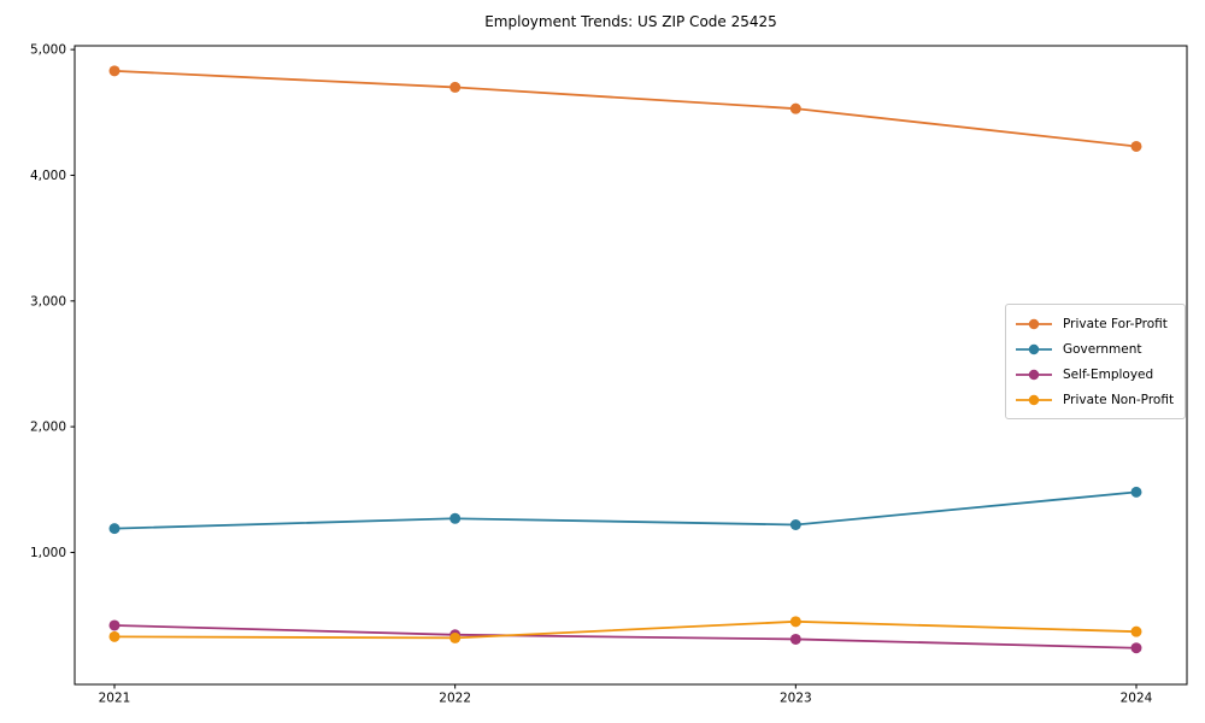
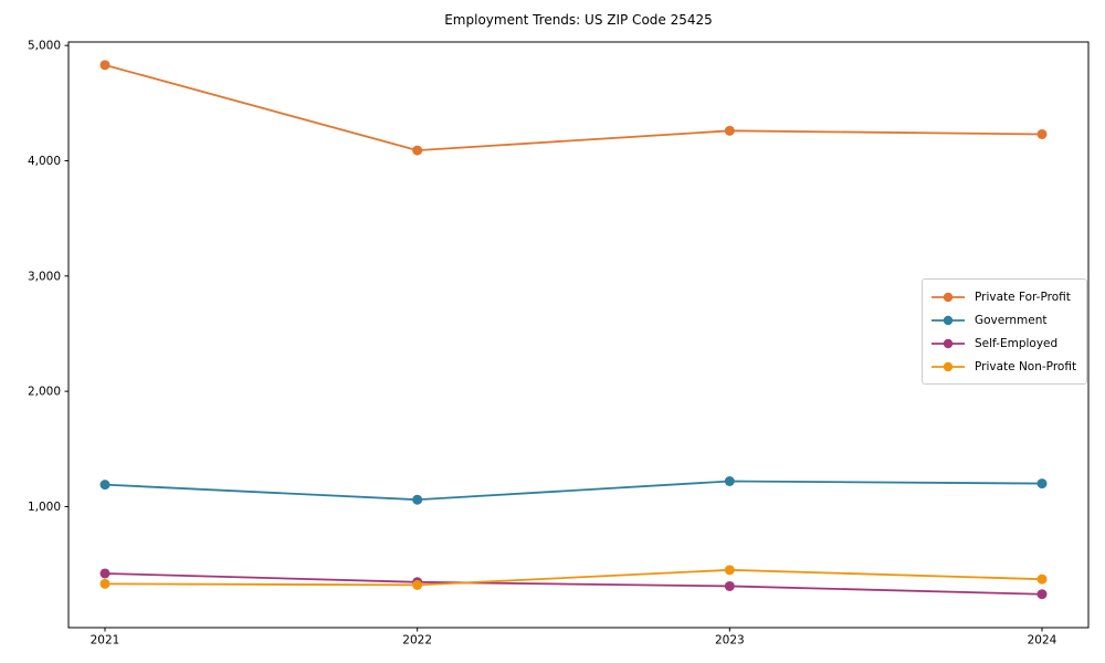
Private For-Profit/2022: 4700 -> 4090
Government/2022: 1270 -> 1060
Private For-Profit/2023: 4530 -> 4260
Government/2024: 1480 -> 1200
